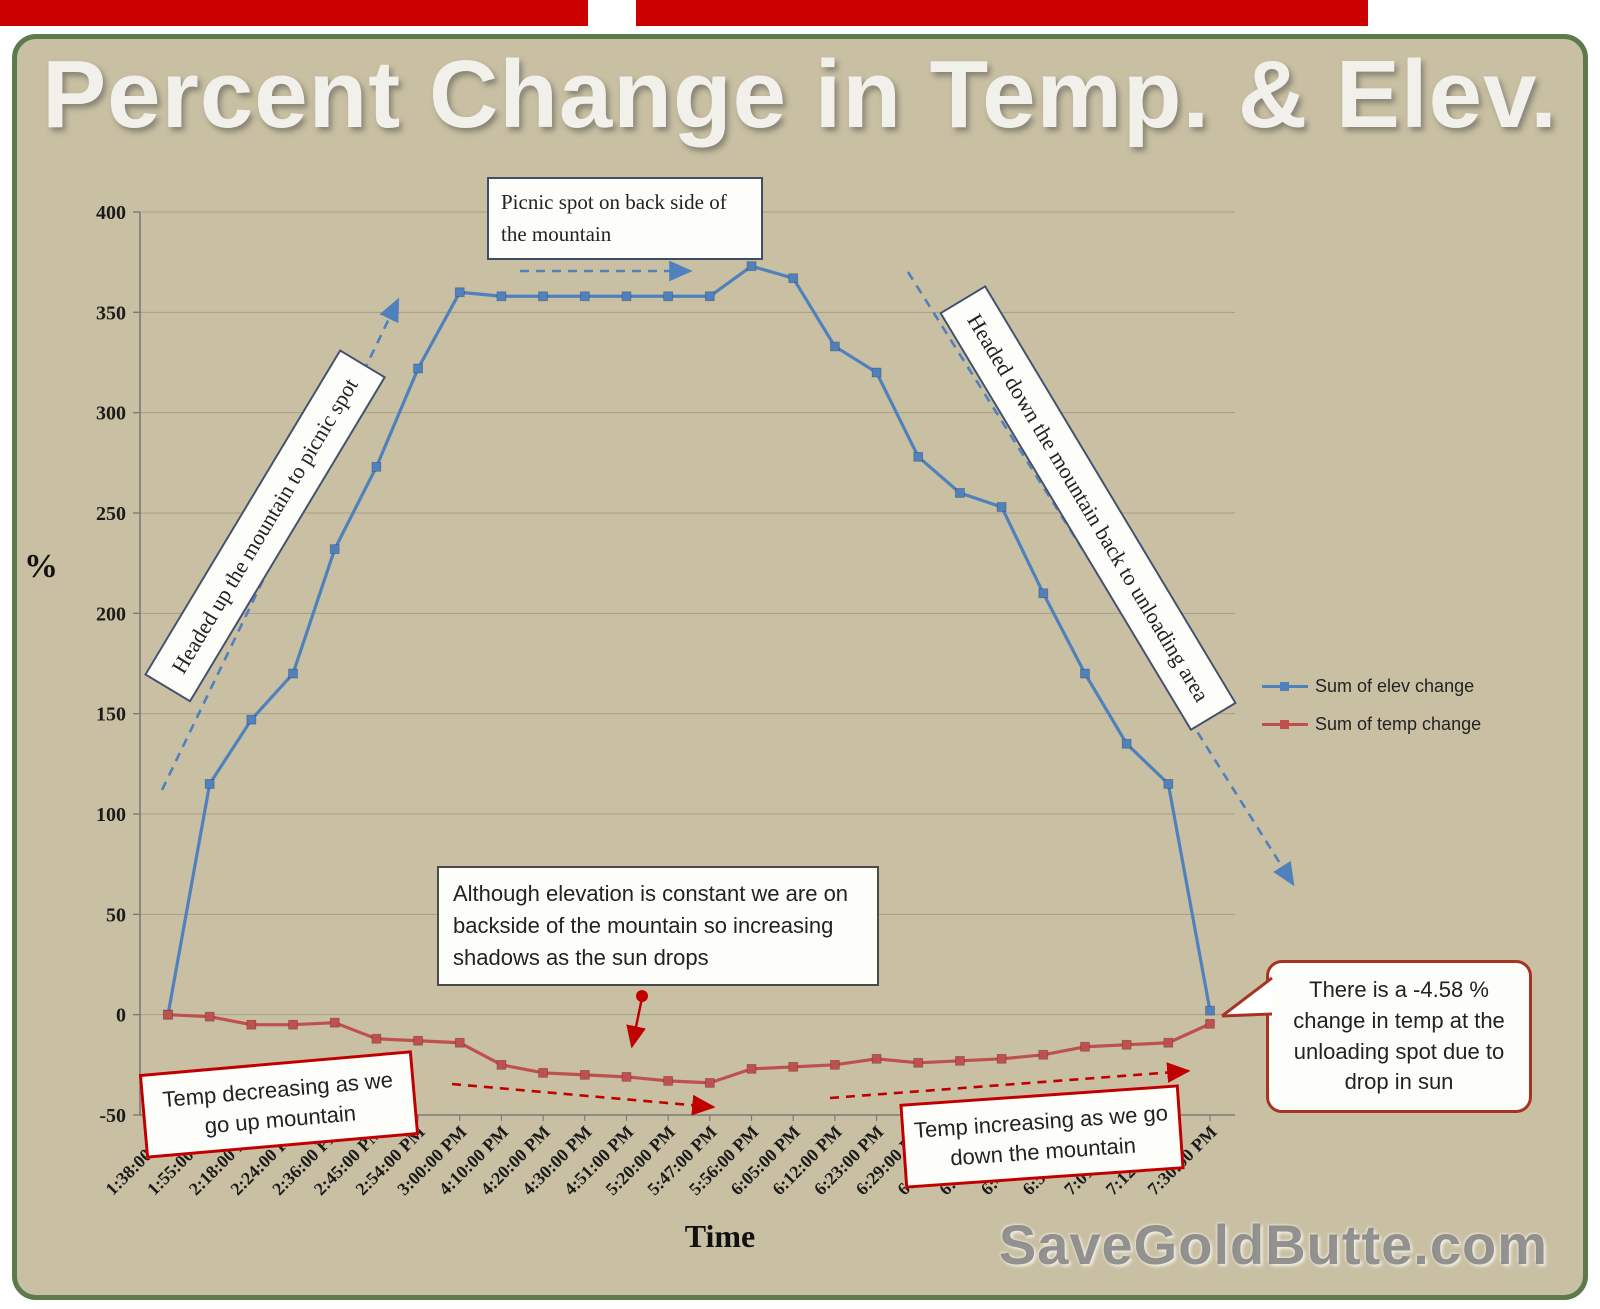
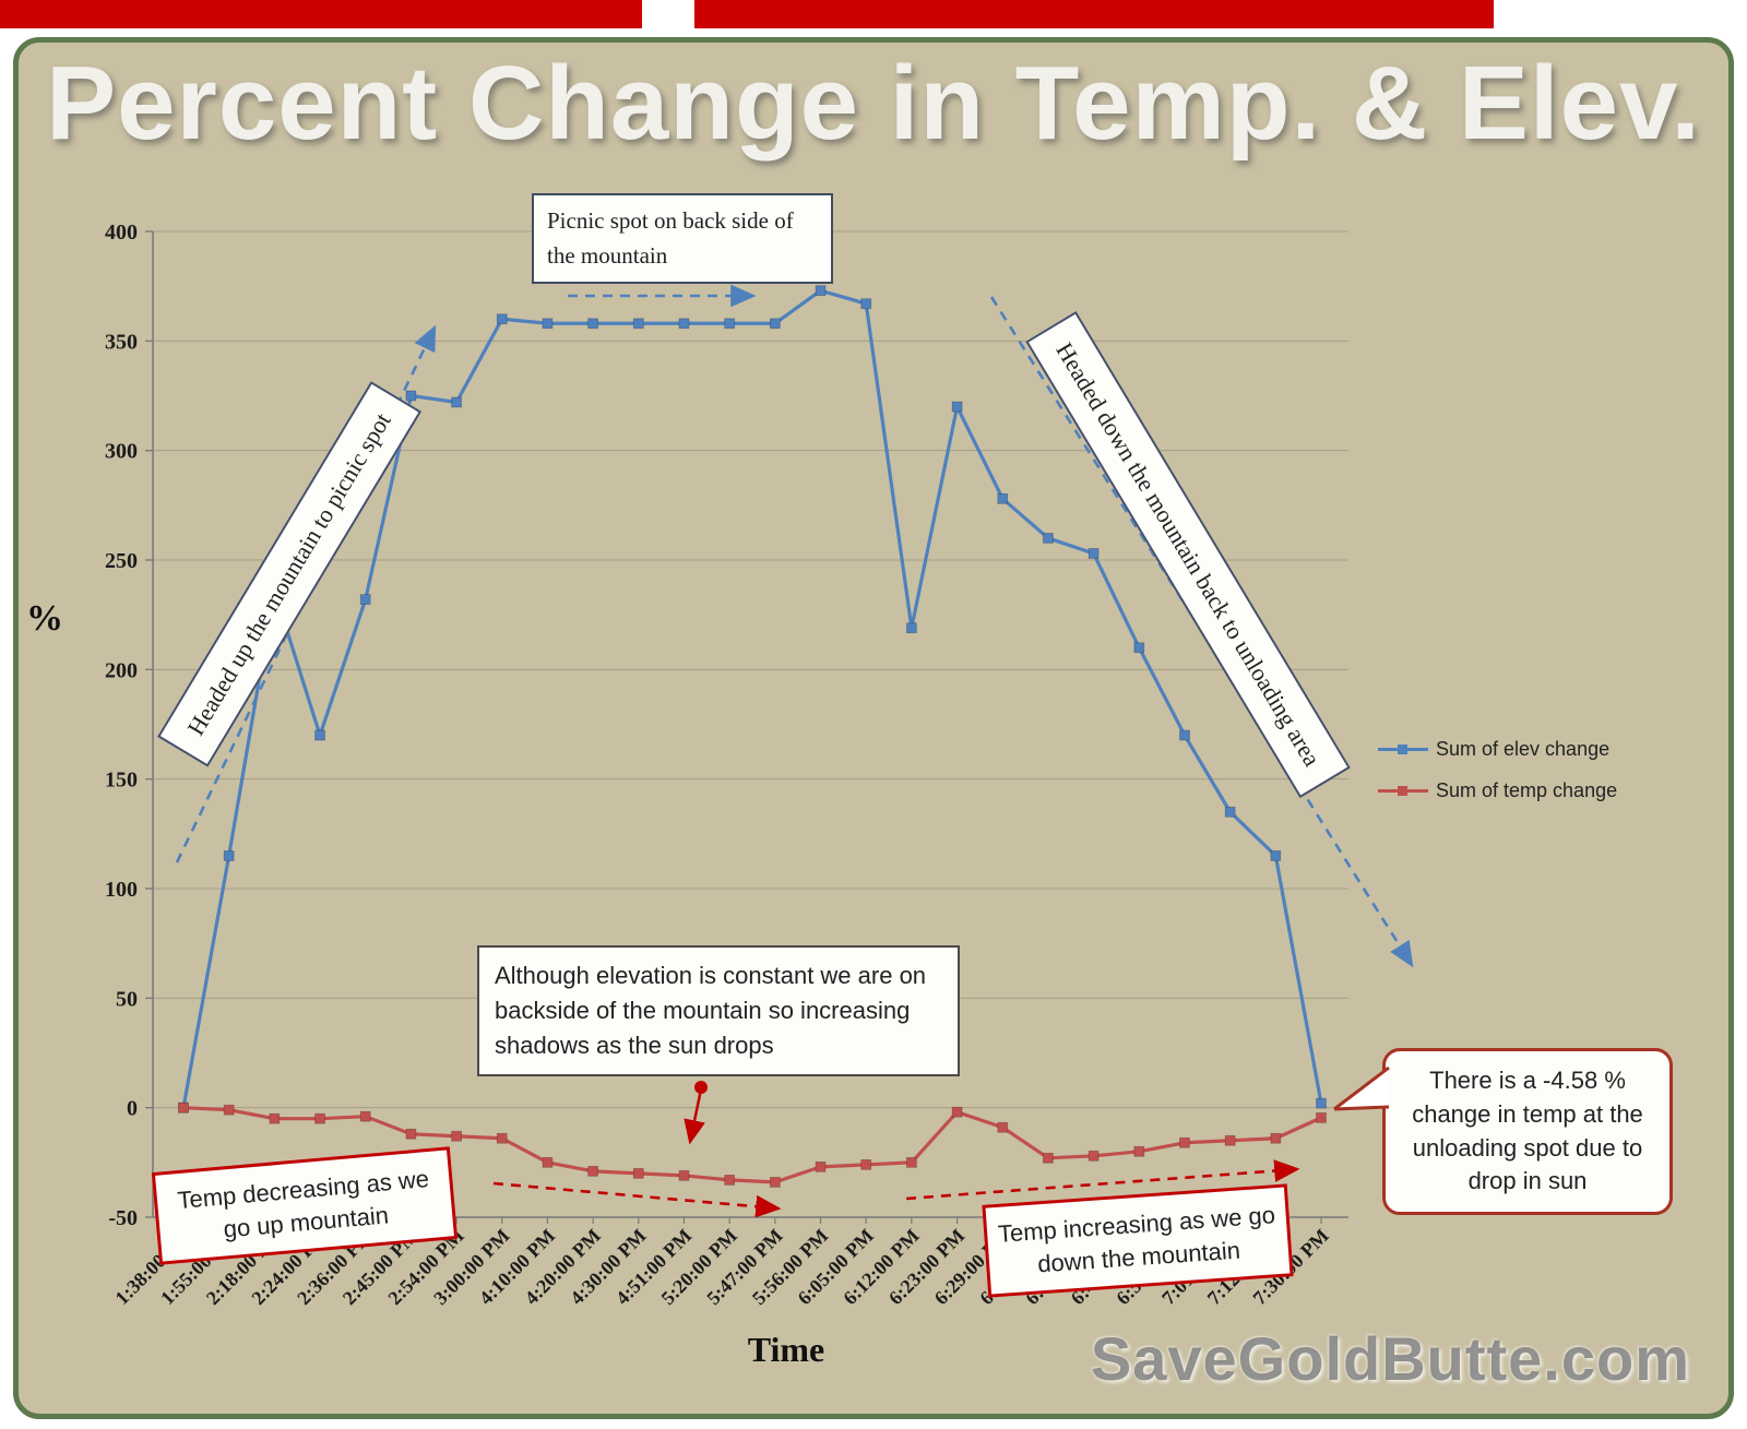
Sum of elev change/2:18:00 PM: 147 -> 236
Sum of elev change/2:45:00 PM: 273 -> 325
Sum of elev change/6:12:00 PM: 333 -> 219
Sum of temp change/6:23:00 PM: -22 -> -2
Sum of temp change/6:29:00 PM: -24 -> -9
